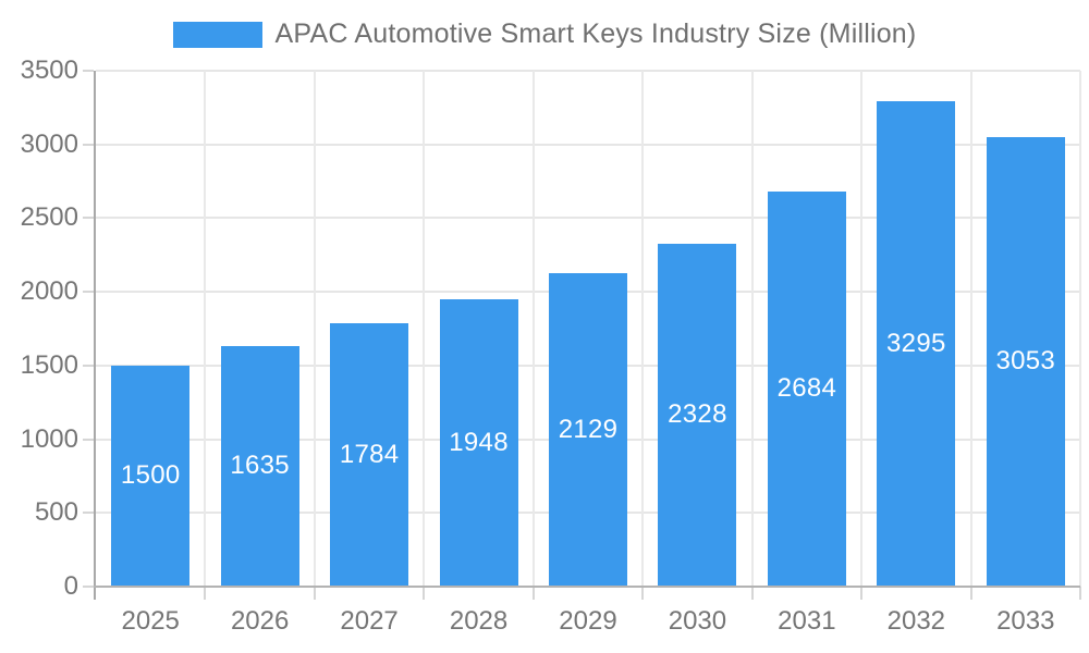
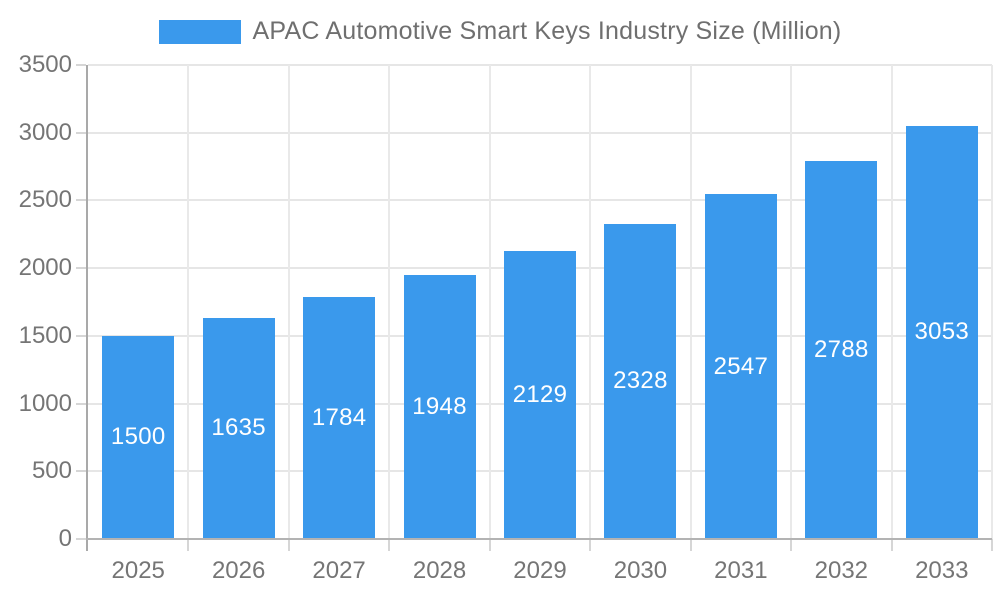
2031: 2684 -> 2547
2032: 3295 -> 2788
